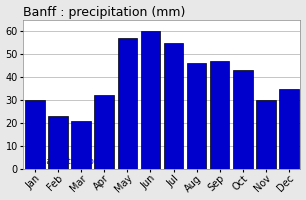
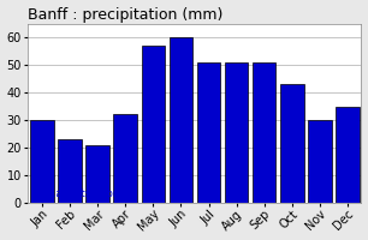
Jul: 55 -> 51
Aug: 46 -> 51
Sep: 47 -> 51
